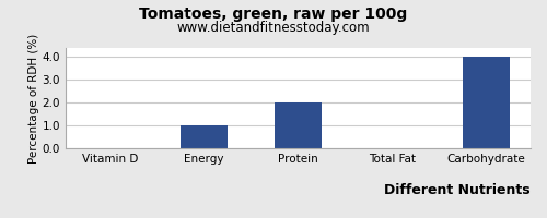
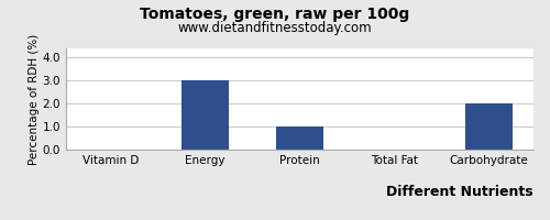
Energy: 1 -> 3
Protein: 2 -> 1
Carbohydrate: 4 -> 2
